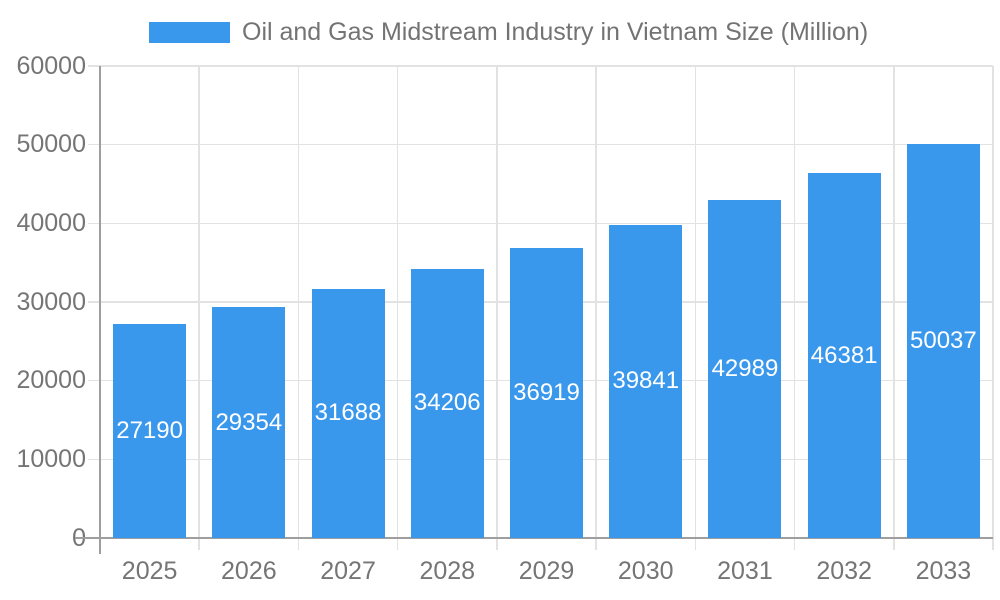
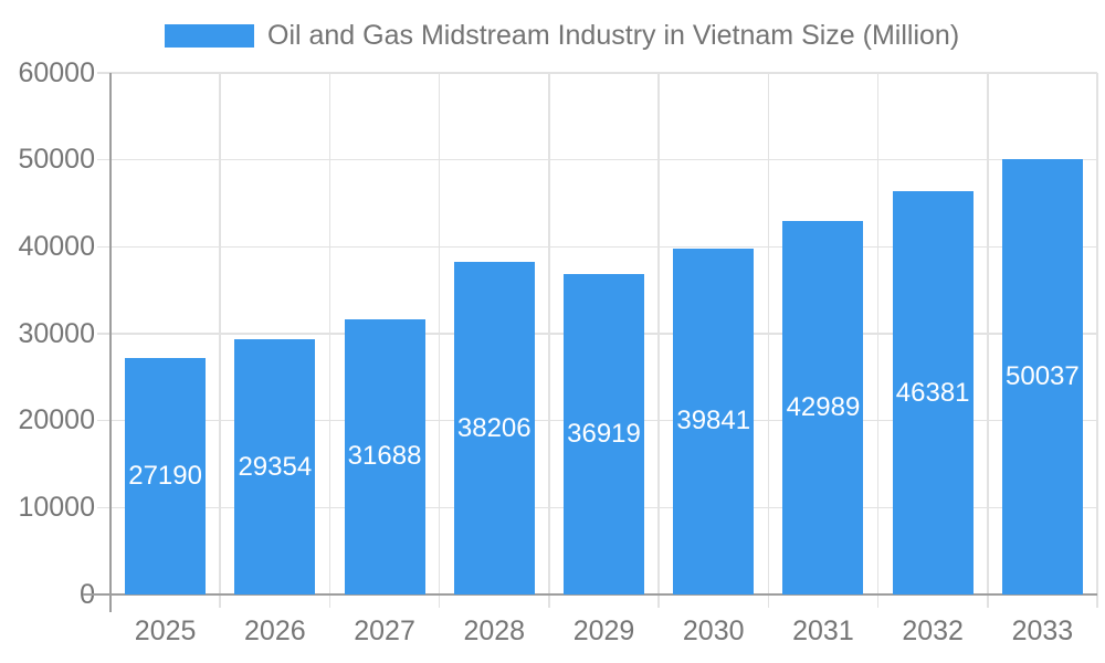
2028: 34206 -> 38206
